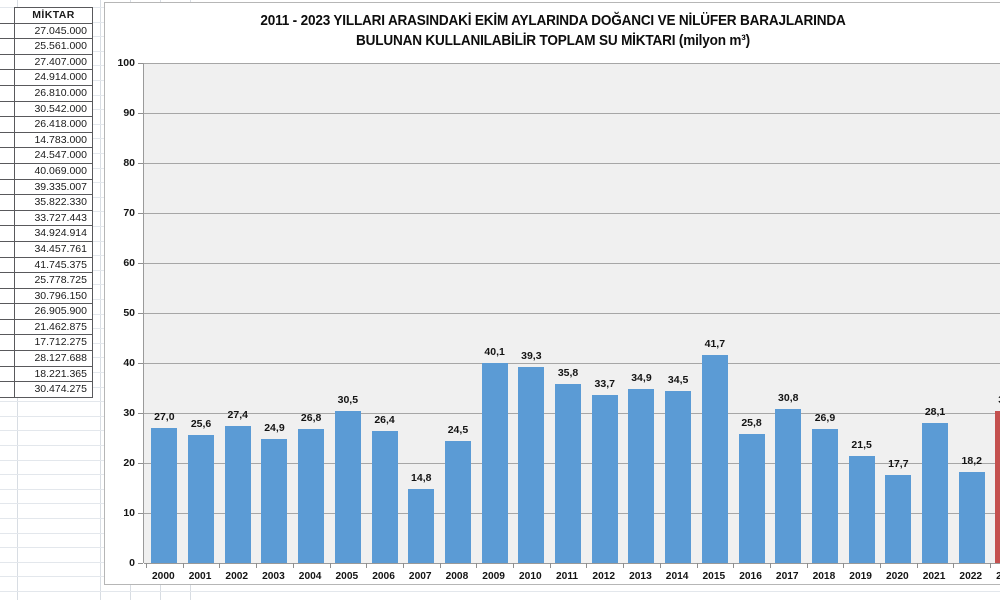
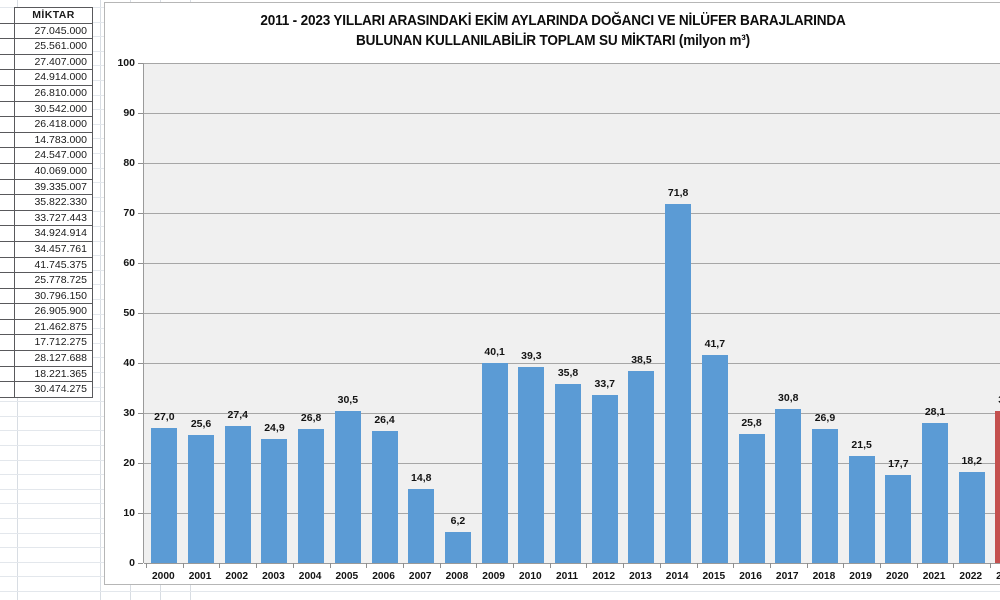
2008: 24,5 -> 6,2
2013: 34,9 -> 38,5
2014: 34,5 -> 71,8
